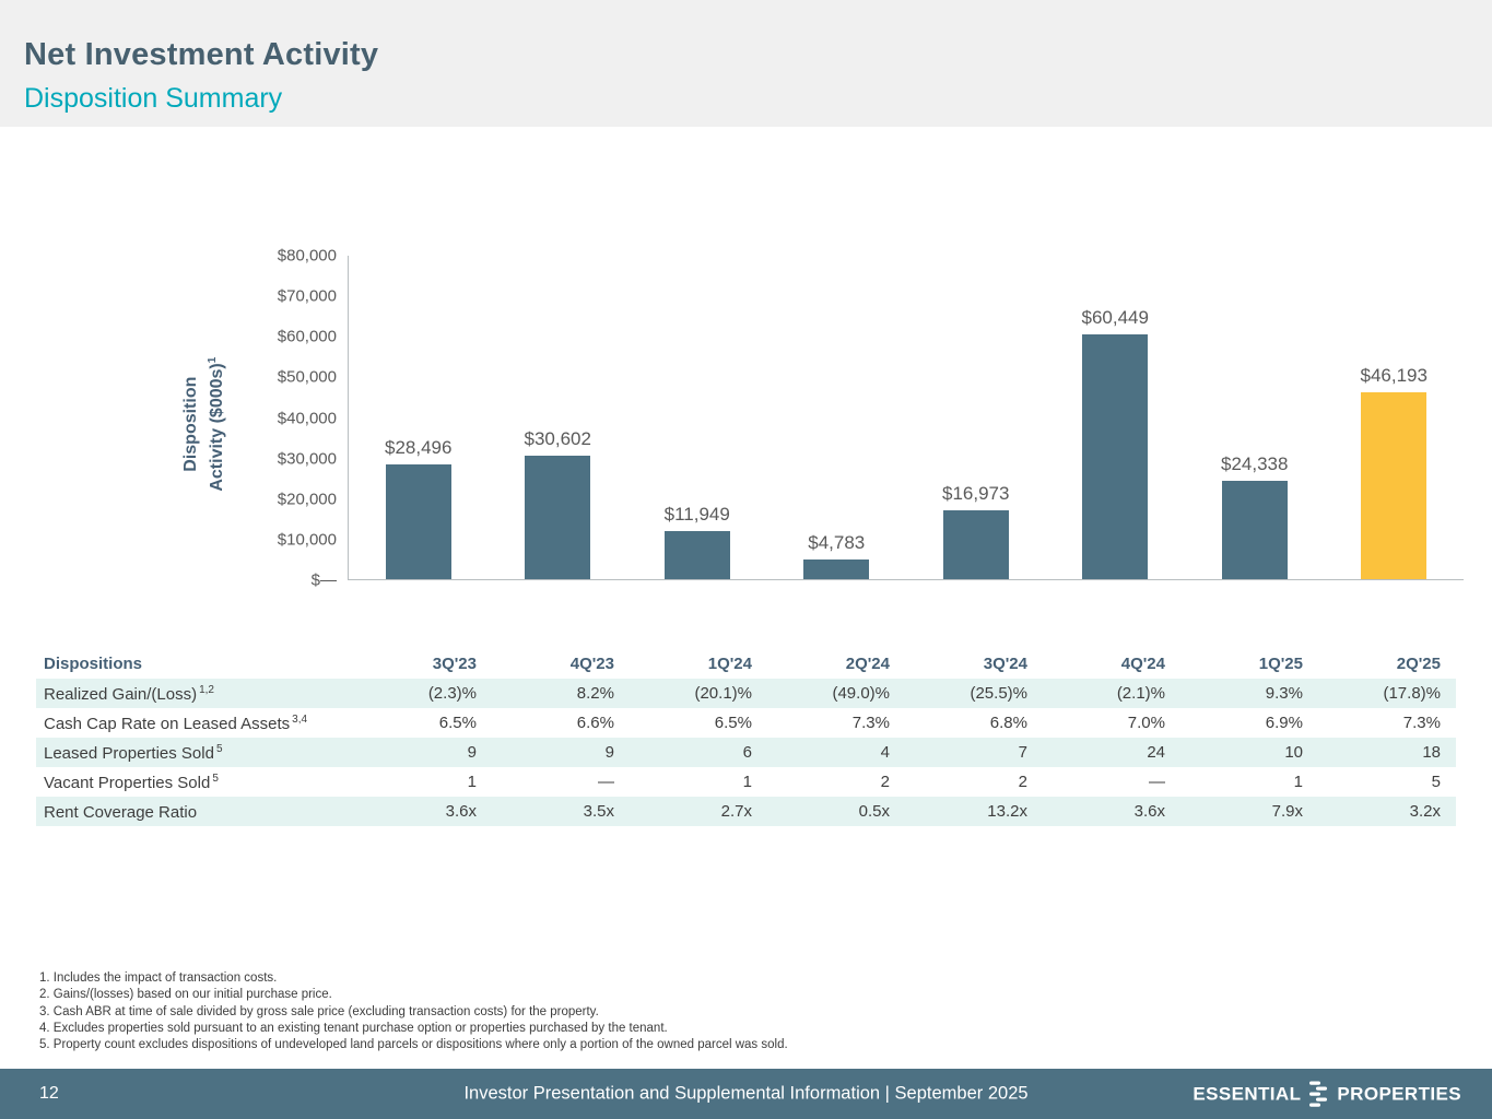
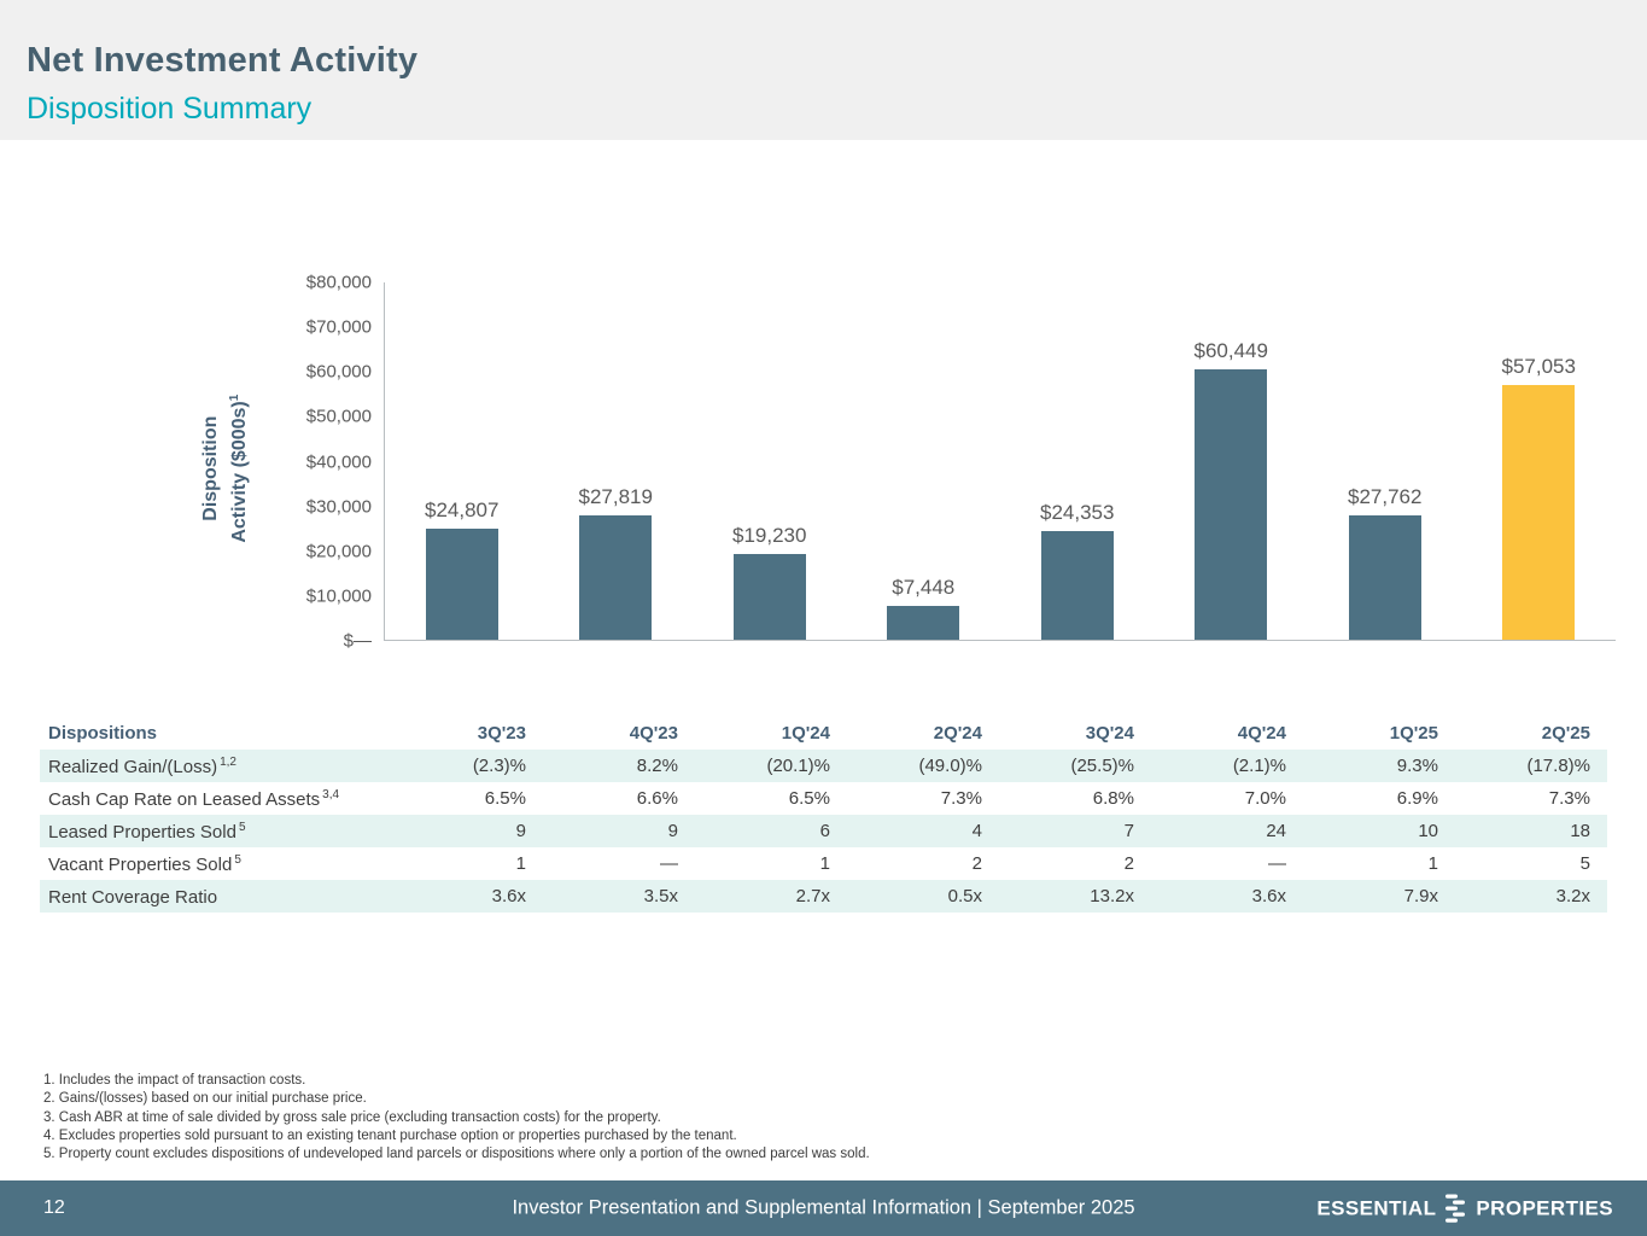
3Q'23: $28,496 -> $24,807
4Q'23: $30,602 -> $27,819
1Q'24: $11,949 -> $19,230
2Q'24: $4,783 -> $7,448
3Q'24: $16,973 -> $24,353
1Q'25: $24,338 -> $27,762
2Q'25: $46,193 -> $57,053
